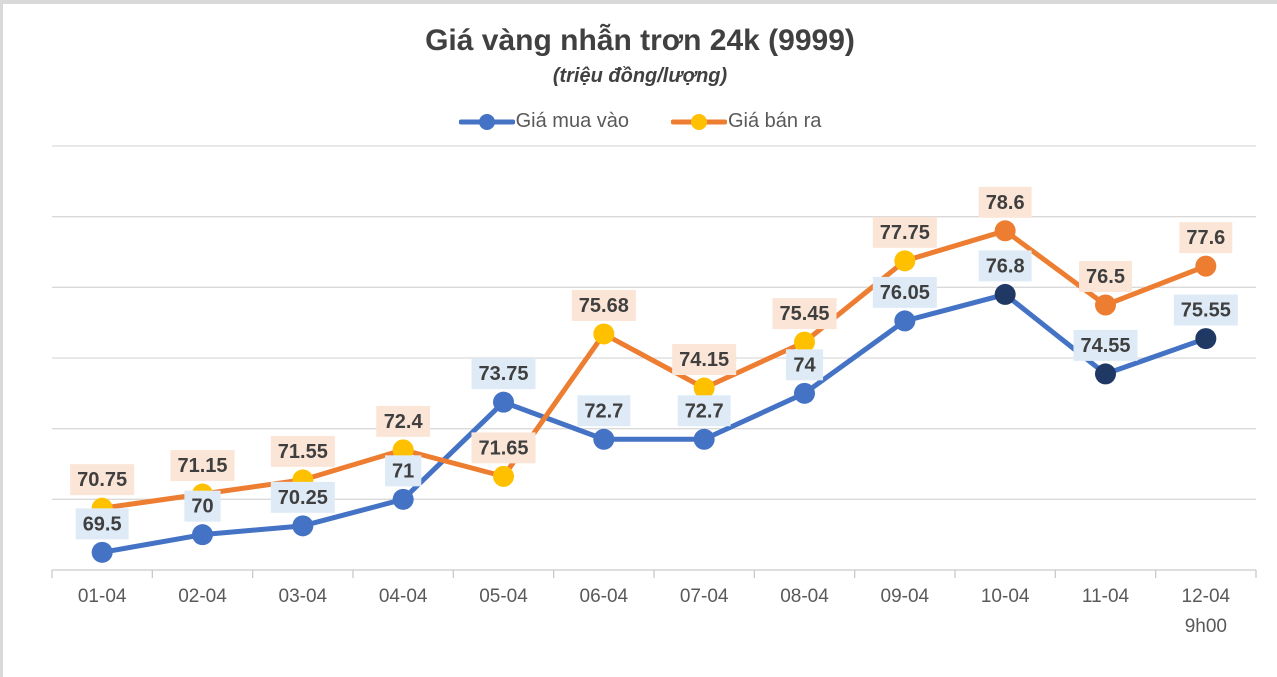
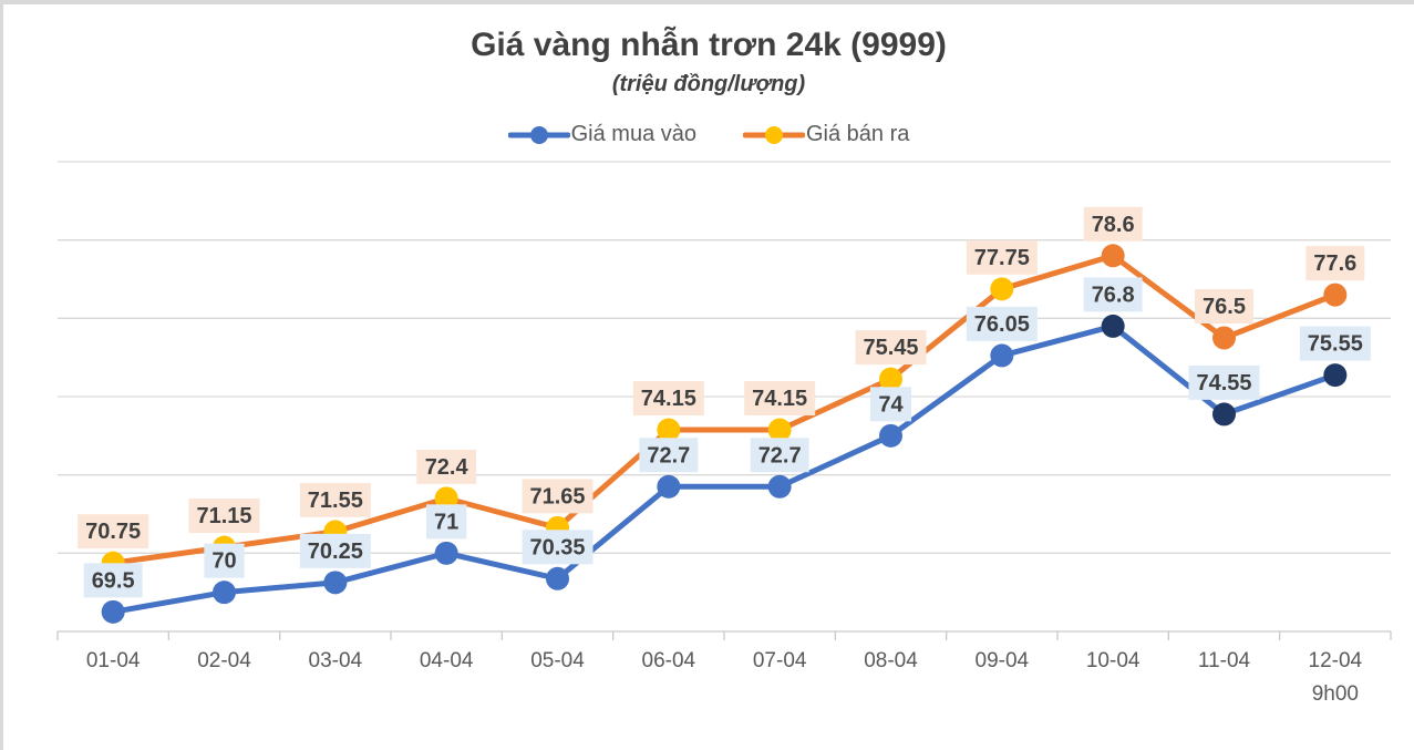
Giá mua vào/05-04: 73.75 -> 70.35
Giá bán ra/06-04: 75.68 -> 74.15
